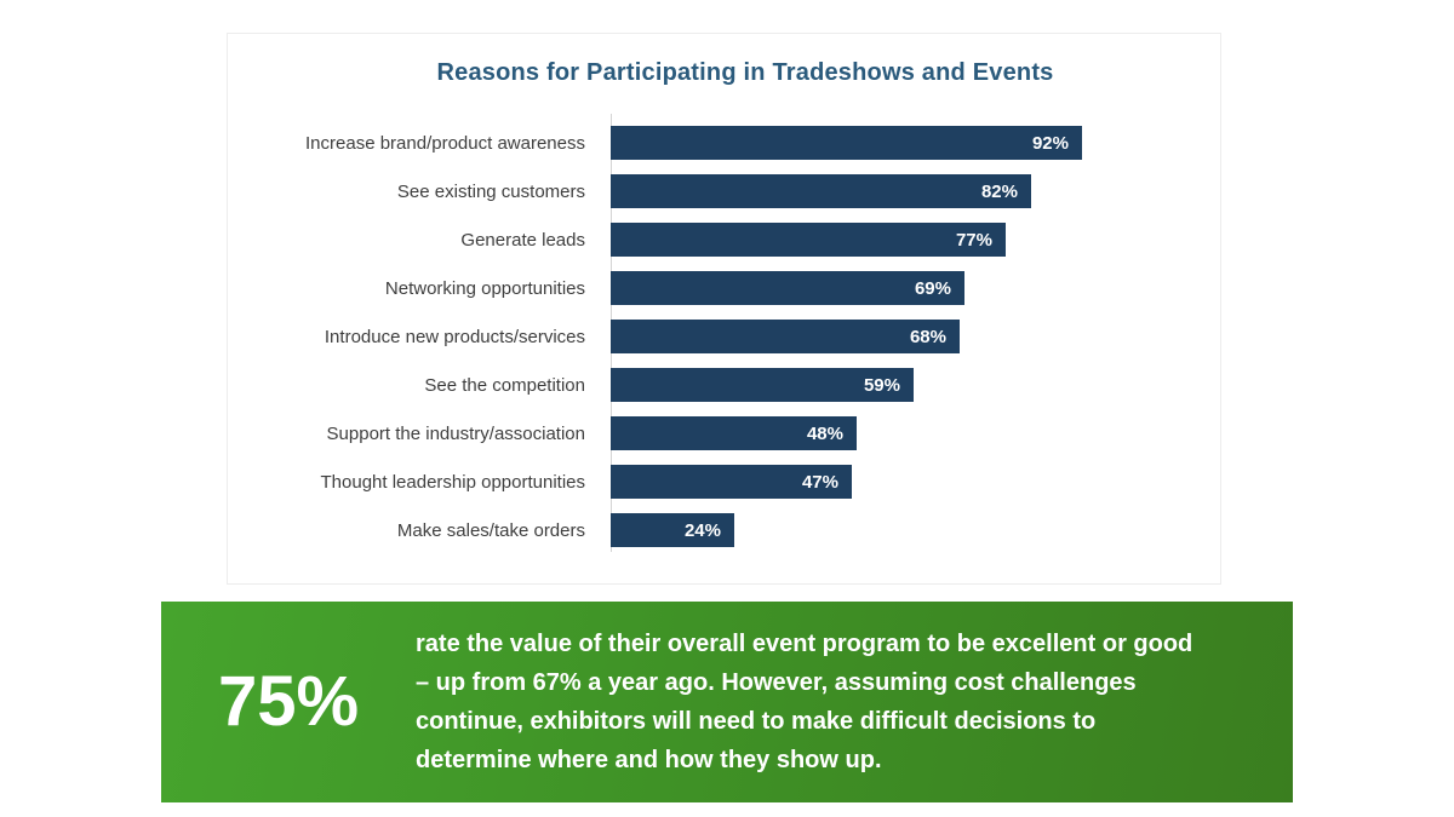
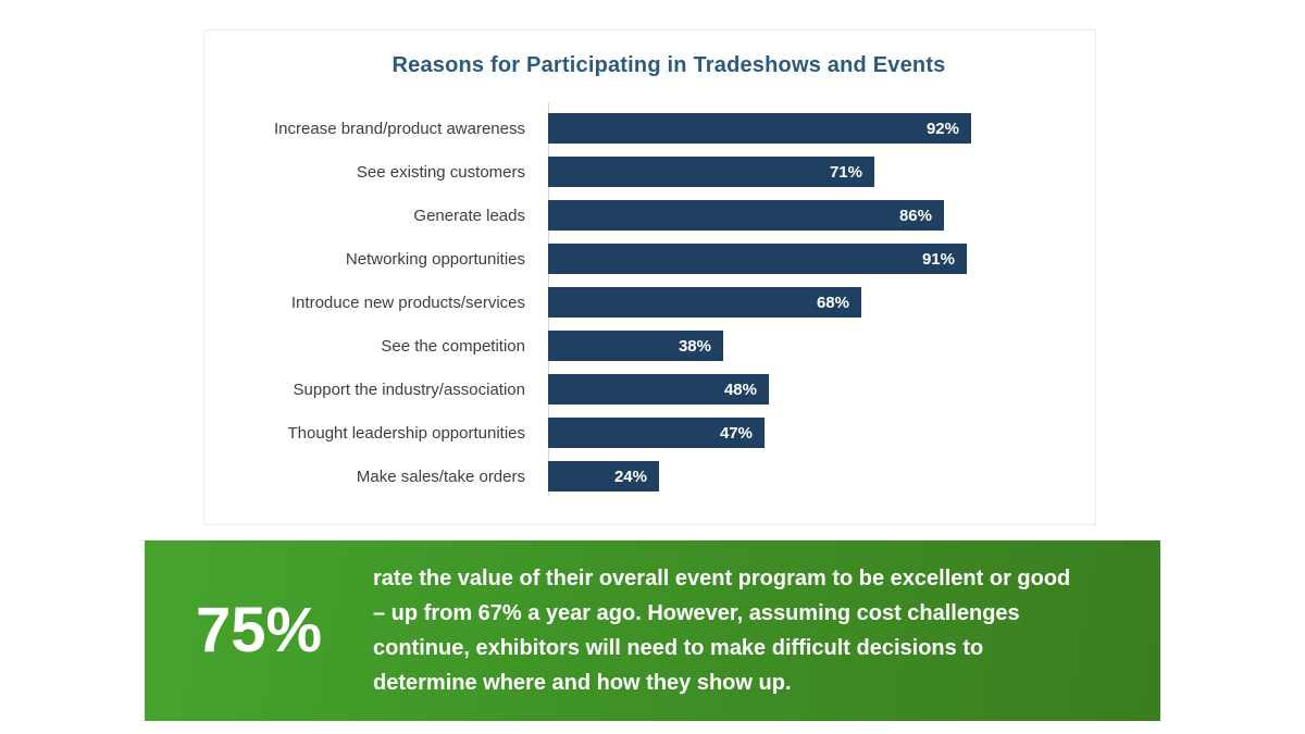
See existing customers: 82% -> 71%
Generate leads: 77% -> 86%
Networking opportunities: 69% -> 91%
See the competition: 59% -> 38%
